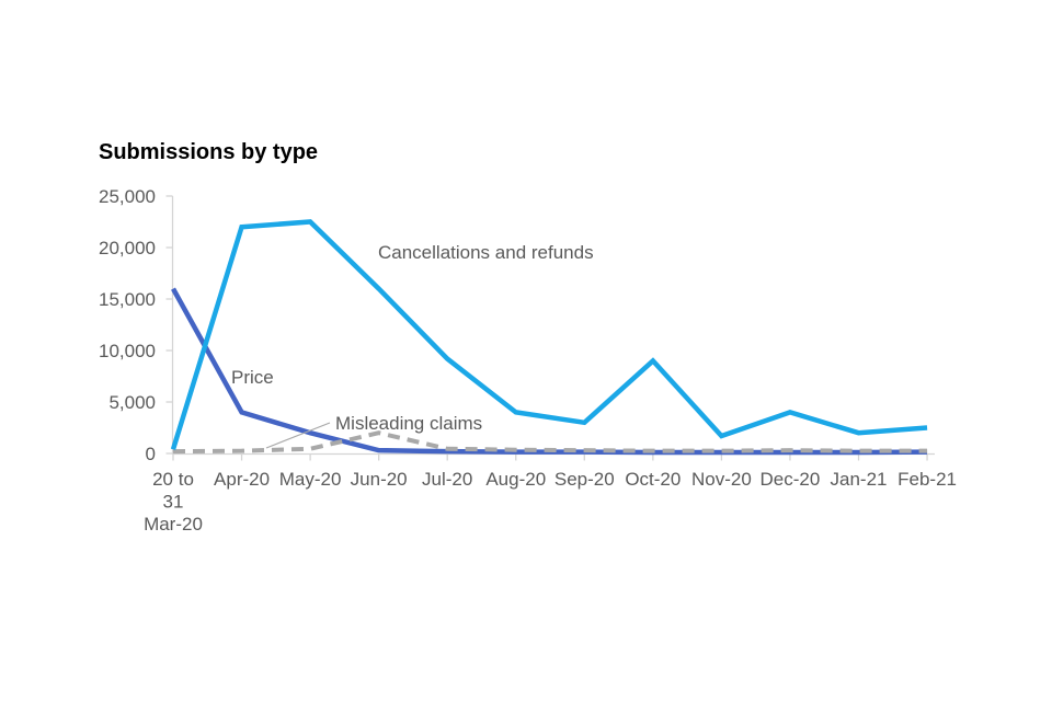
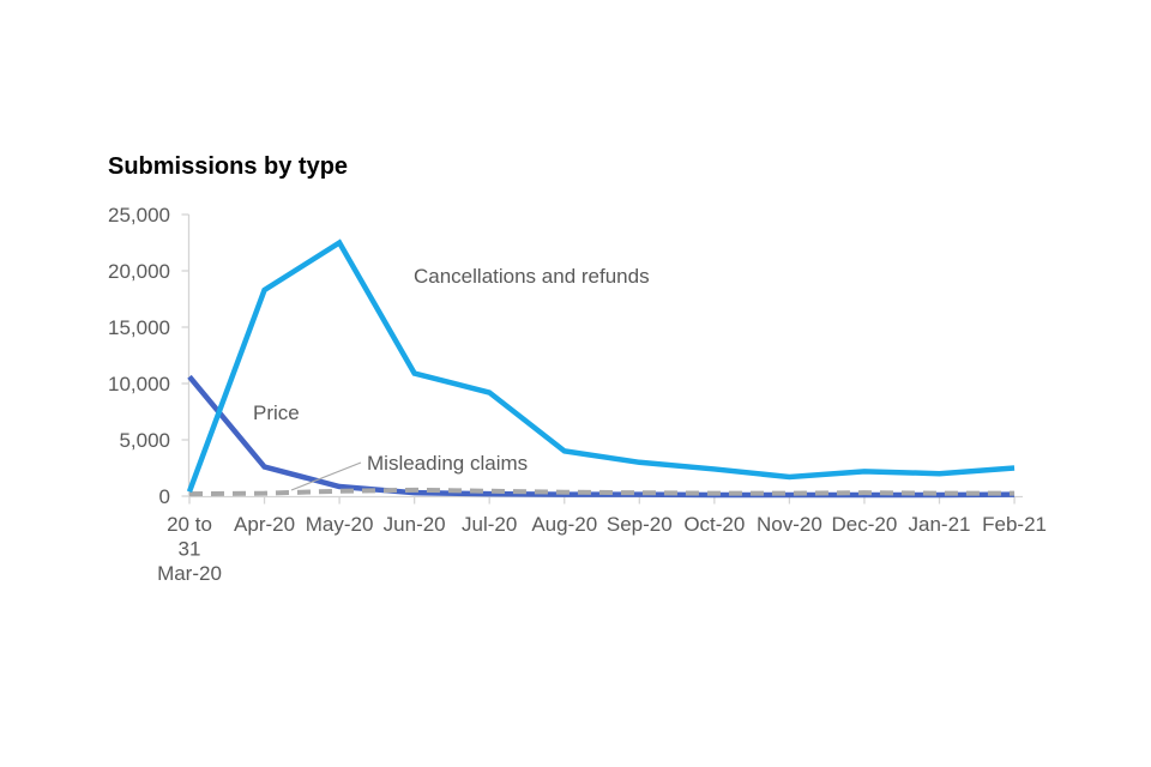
Price/20 to 31 Mar-20: 16000 -> 11000
Cancellations and refunds/Apr-20: 22000 -> 18000
Price/Apr-20: 4000 -> 3000
Price/May-20: 2000 -> 1000
Cancellations and refunds/Jun-20: 16000 -> 11000
Misleading claims/Jun-20: 2000 -> 1000
Cancellations and refunds/Oct-20: 9000 -> 2000
Cancellations and refunds/Dec-20: 4000 -> 2000
